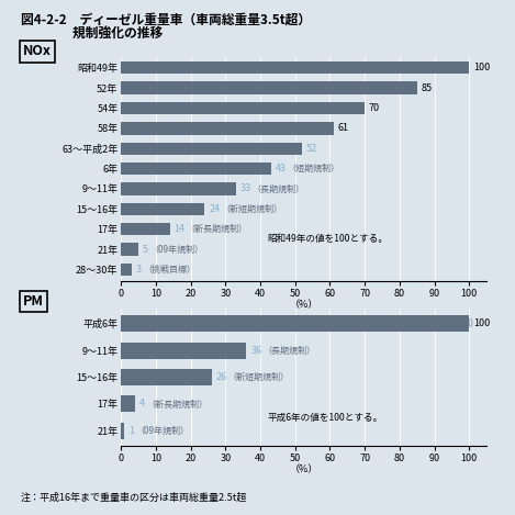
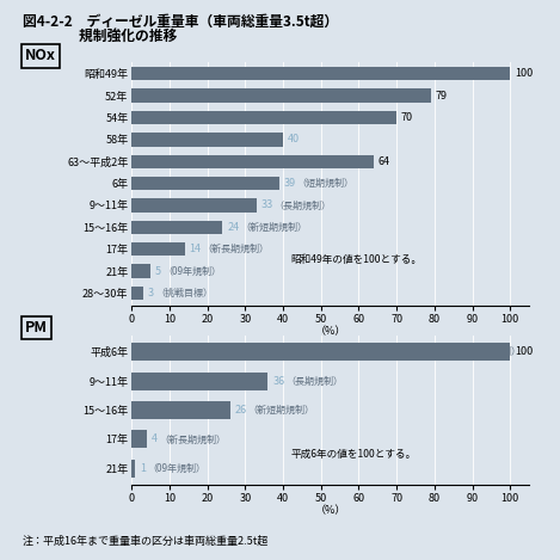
52年: 85 -> 79
58年: 61 -> 40
63〜平成2年: 52 -> 64
6年: 43 -> 39
